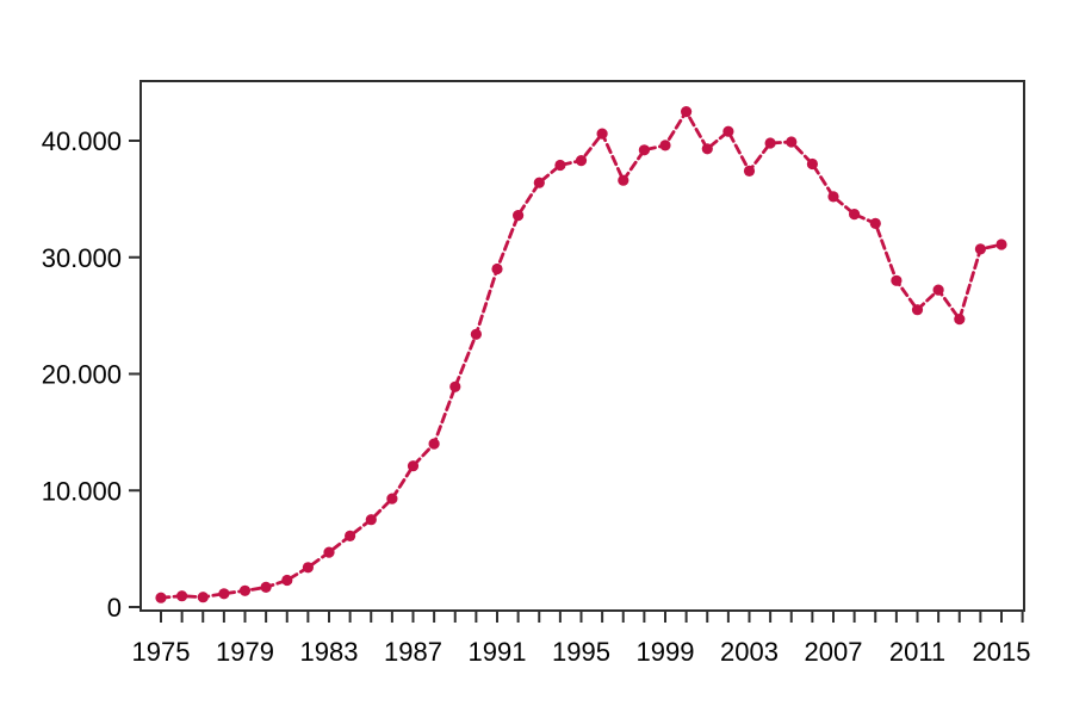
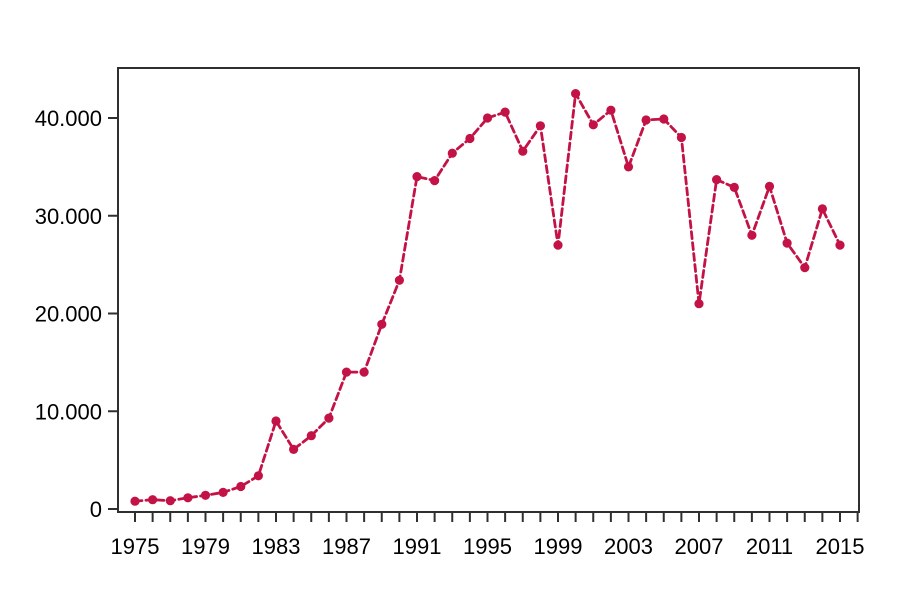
1983: 5000 -> 9000
1987: 12000 -> 14000
1991: 29000 -> 34000
1995: 38000 -> 40000
1999: 40000 -> 27000
2003: 37000 -> 35000
2007: 35000 -> 21000
2011: 26000 -> 33000
2015: 31000 -> 27000
